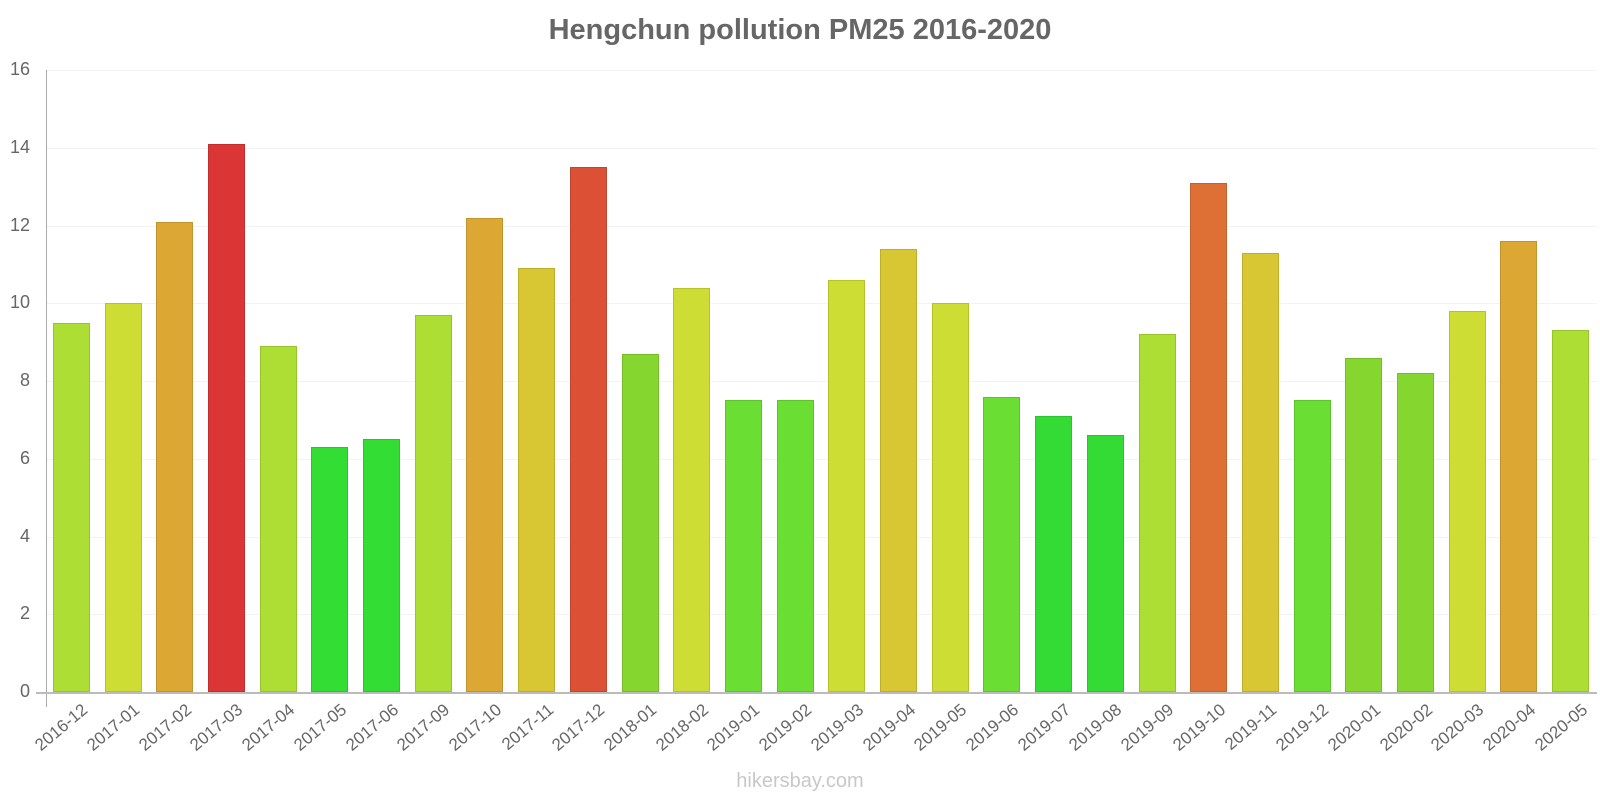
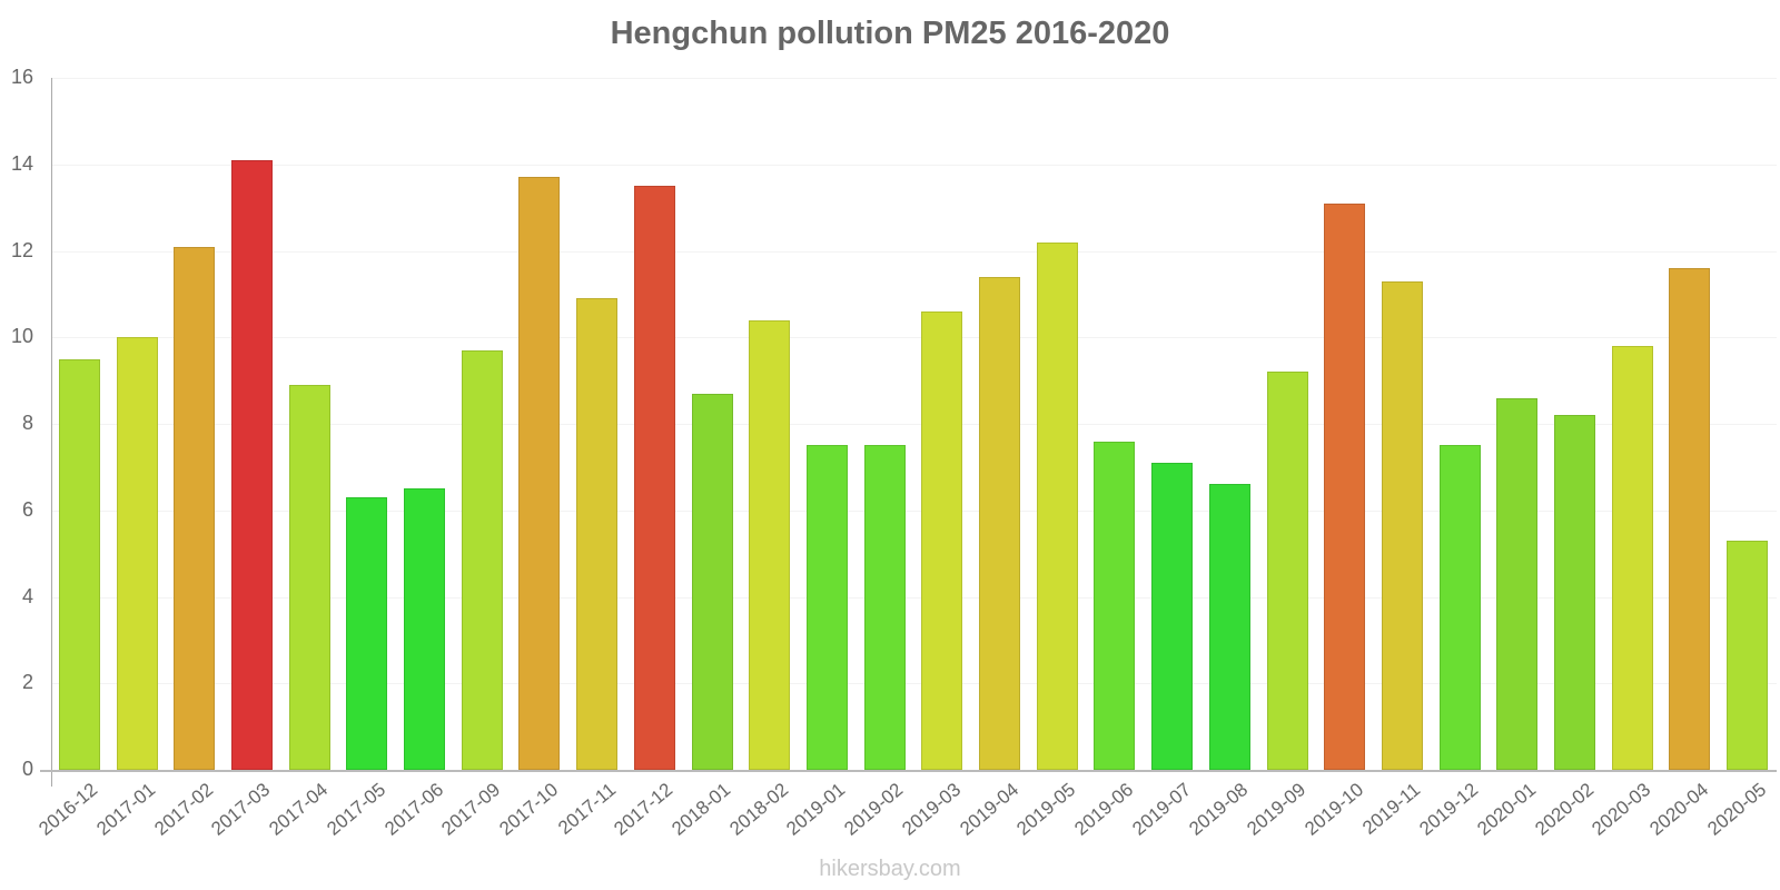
2017-10: 12.2 -> 13.7
2019-05: 10.0 -> 12.2
2020-05: 9.3 -> 5.3
